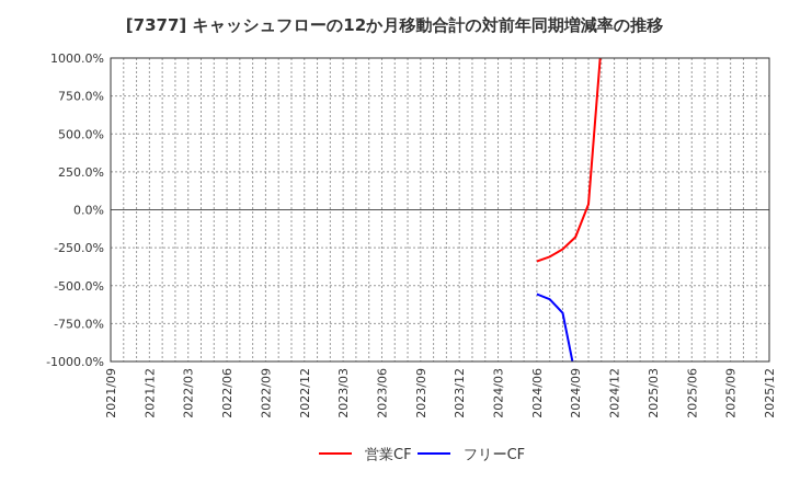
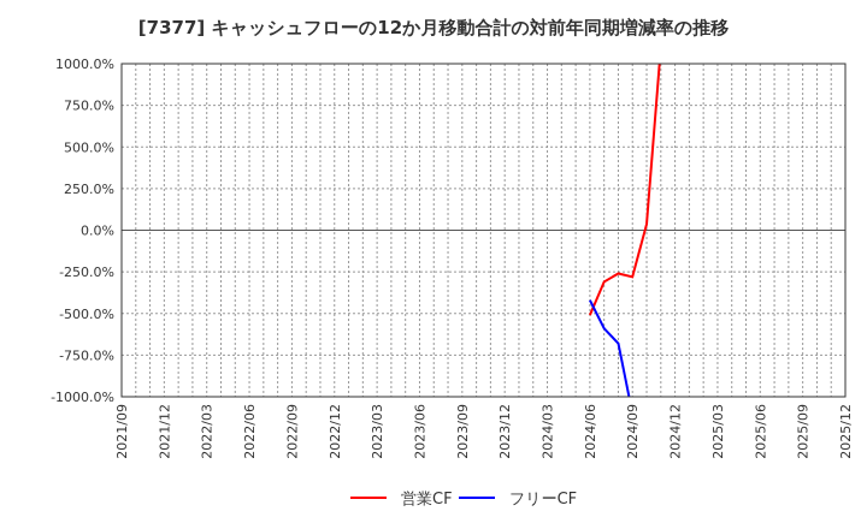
営業CF/2024/06: -340% -> -510%
フリーCF/2024/06: -560% -> -420%
営業CF/2024/09: -180% -> -280%
